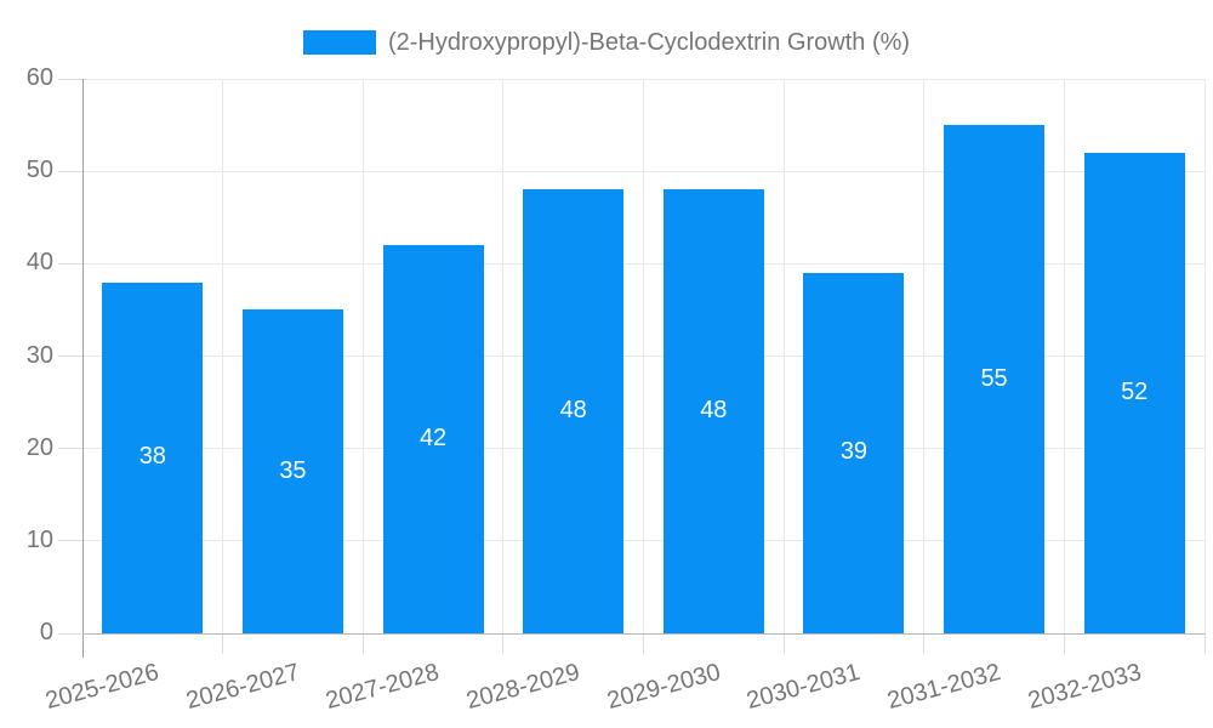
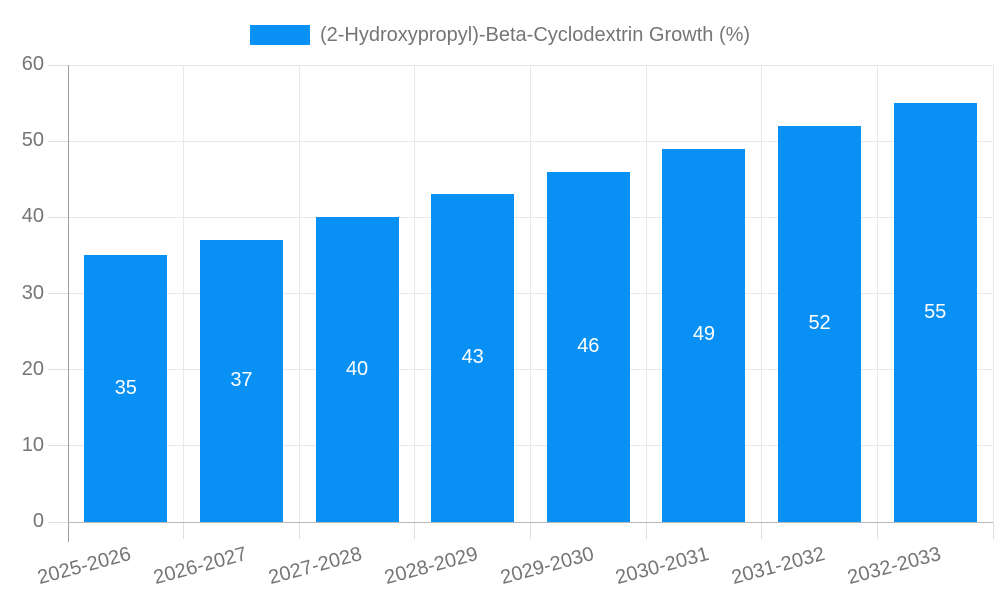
2025-2026: 38 -> 35
2026-2027: 35 -> 37
2027-2028: 42 -> 40
2028-2029: 48 -> 43
2029-2030: 48 -> 46
2030-2031: 39 -> 49
2031-2032: 55 -> 52
2032-2033: 52 -> 55
